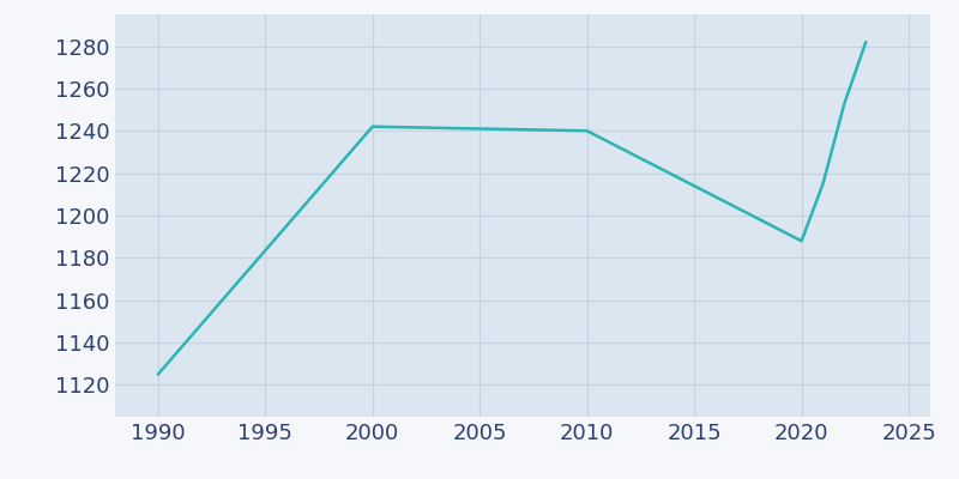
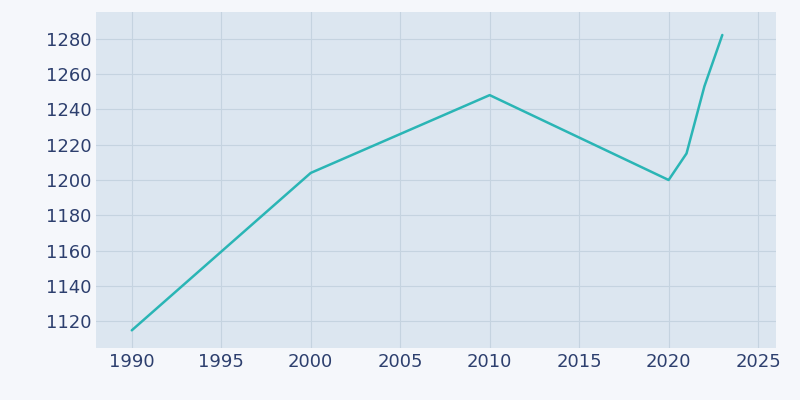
1990: 1125 -> 1115
2000: 1242 -> 1204
2010: 1240 -> 1248
2020: 1188 -> 1200
